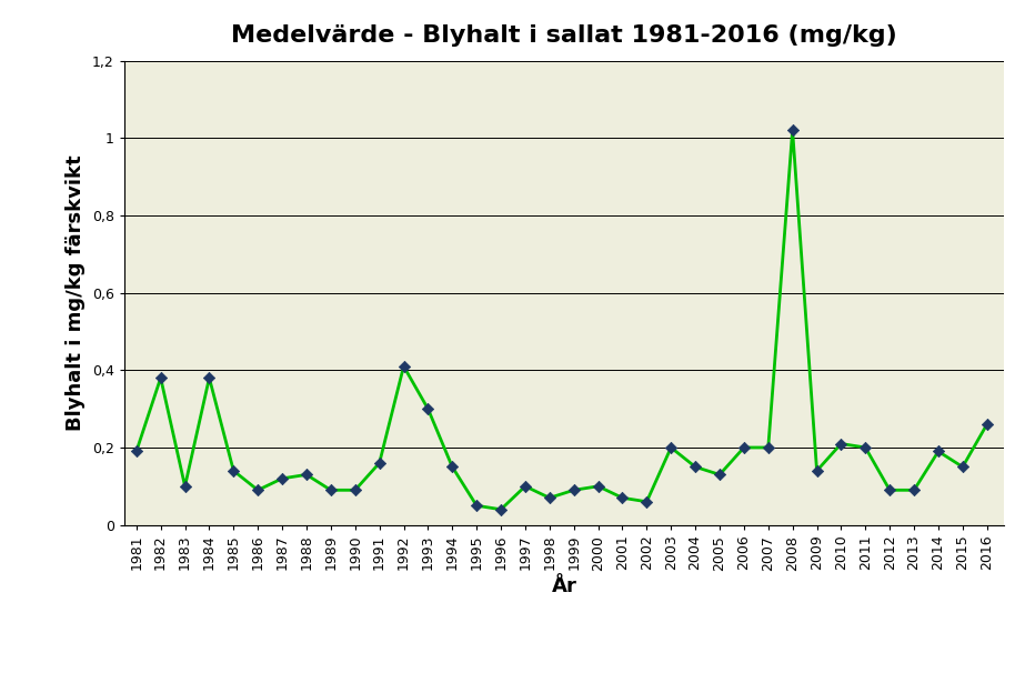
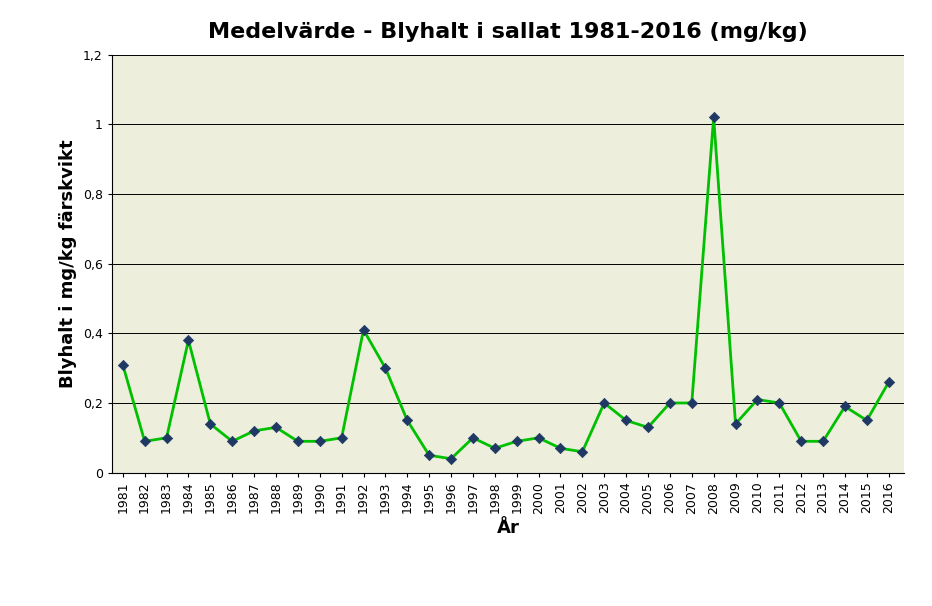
1981: 0,19 -> 0,31
1982: 0,38 -> 0,09
1991: 0,16 -> 0,10
